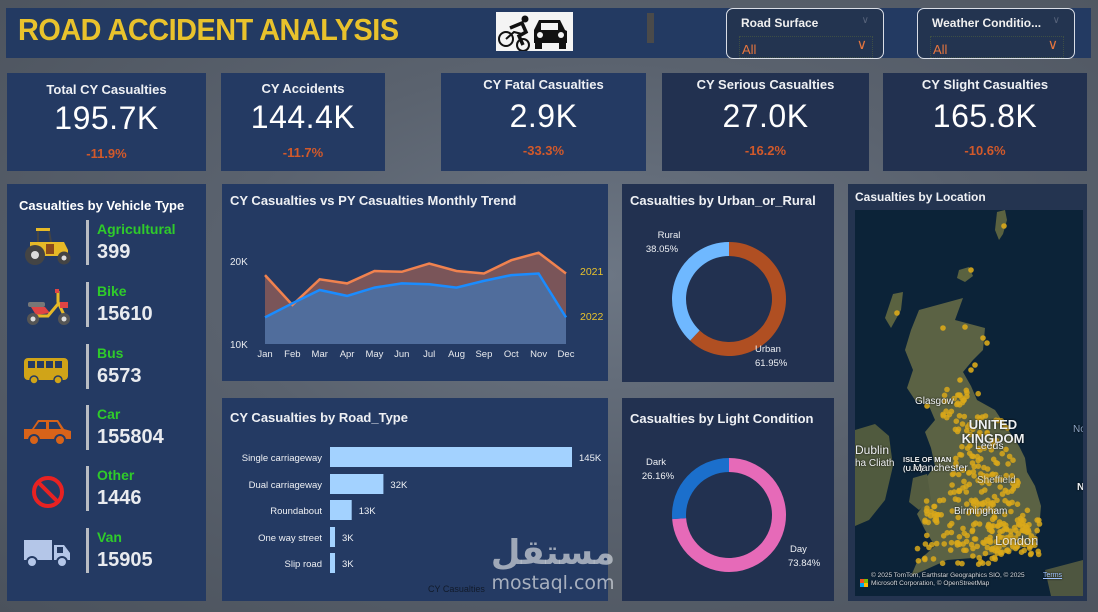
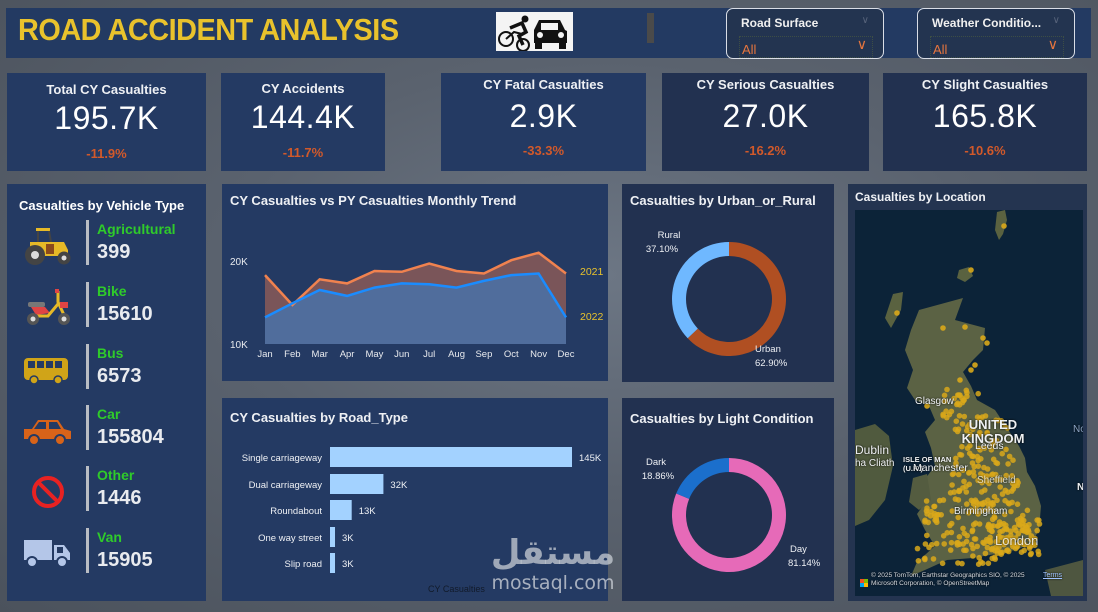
Casualties by Urban_or_Rural/Urban: 61.95% -> 62.90%
Casualties by Urban_or_Rural/Rural: 38.05% -> 37.10%
Casualties by Light Condition/Day: 73.84% -> 81.14%
Casualties by Light Condition/Dark: 26.16% -> 18.86%
